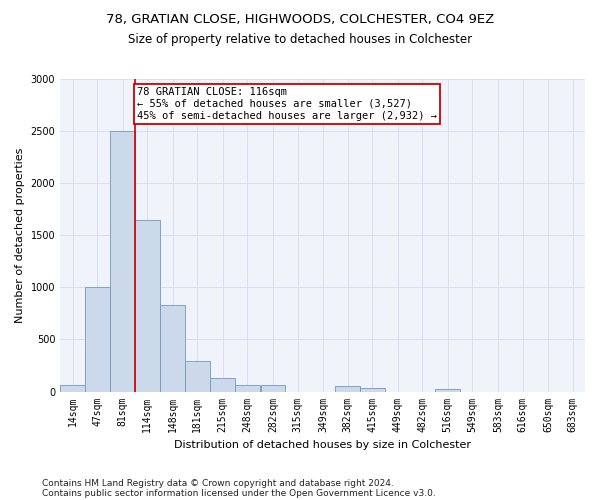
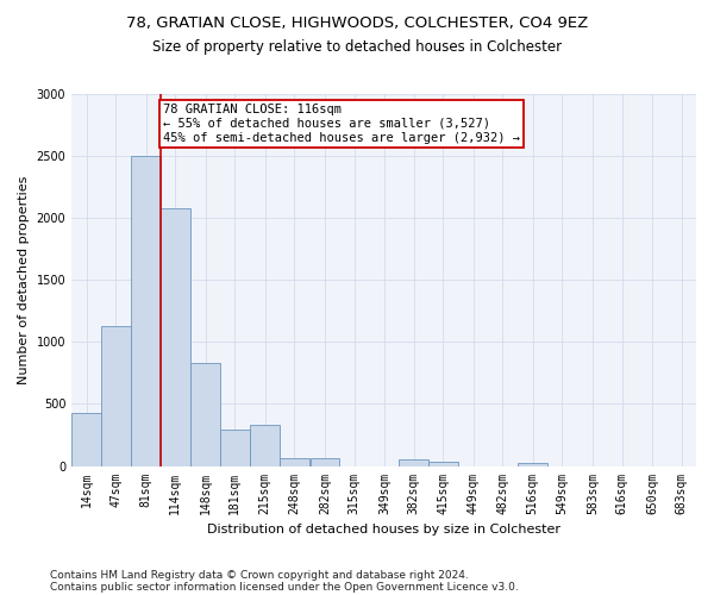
14sqm: 60 -> 430
47sqm: 1000 -> 1130
114sqm: 1650 -> 2080
215sqm: 130 -> 330
